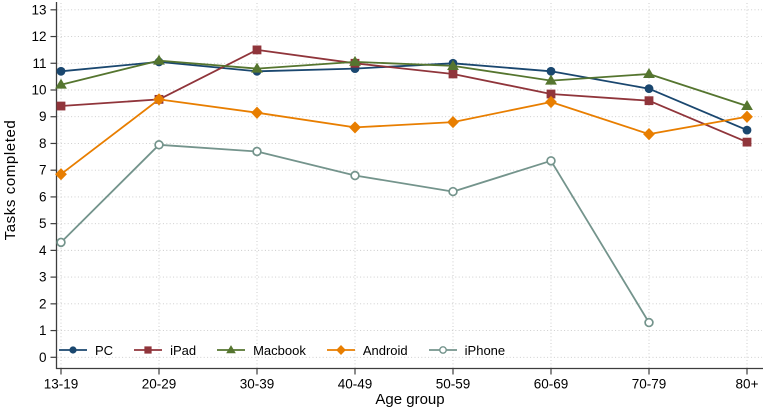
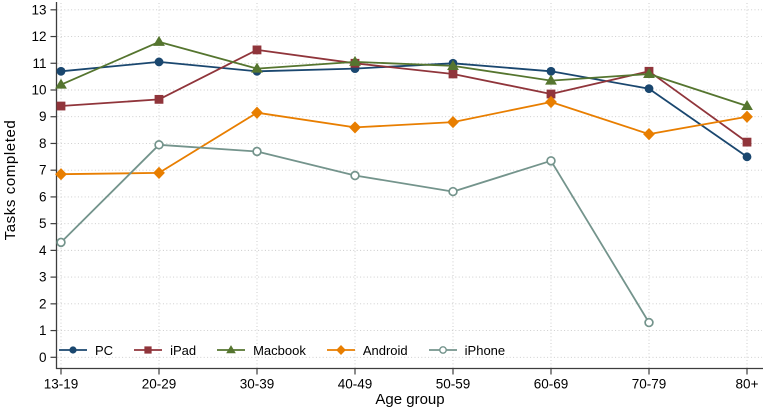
Macbook/20-29: 11.1 -> 11.8
Android/20-29: 9.7 -> 6.9
iPad/70-79: 9.6 -> 10.7
PC/80+: 8.5 -> 7.5
